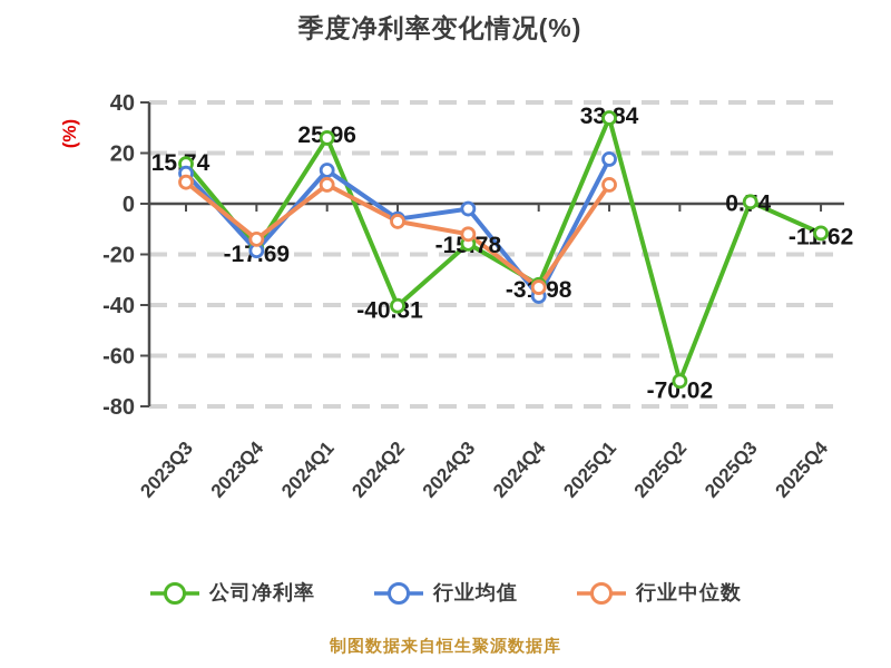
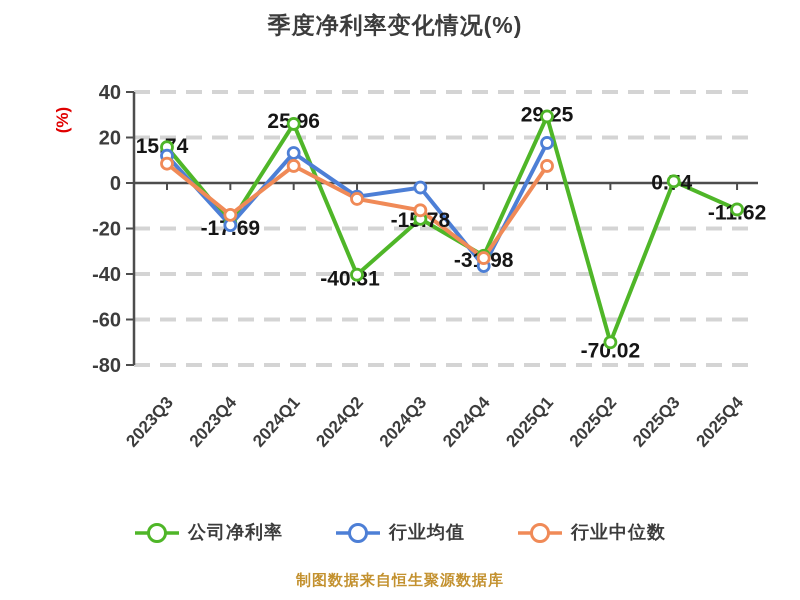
公司净利率/2025Q1: 33.84 -> 29.25
